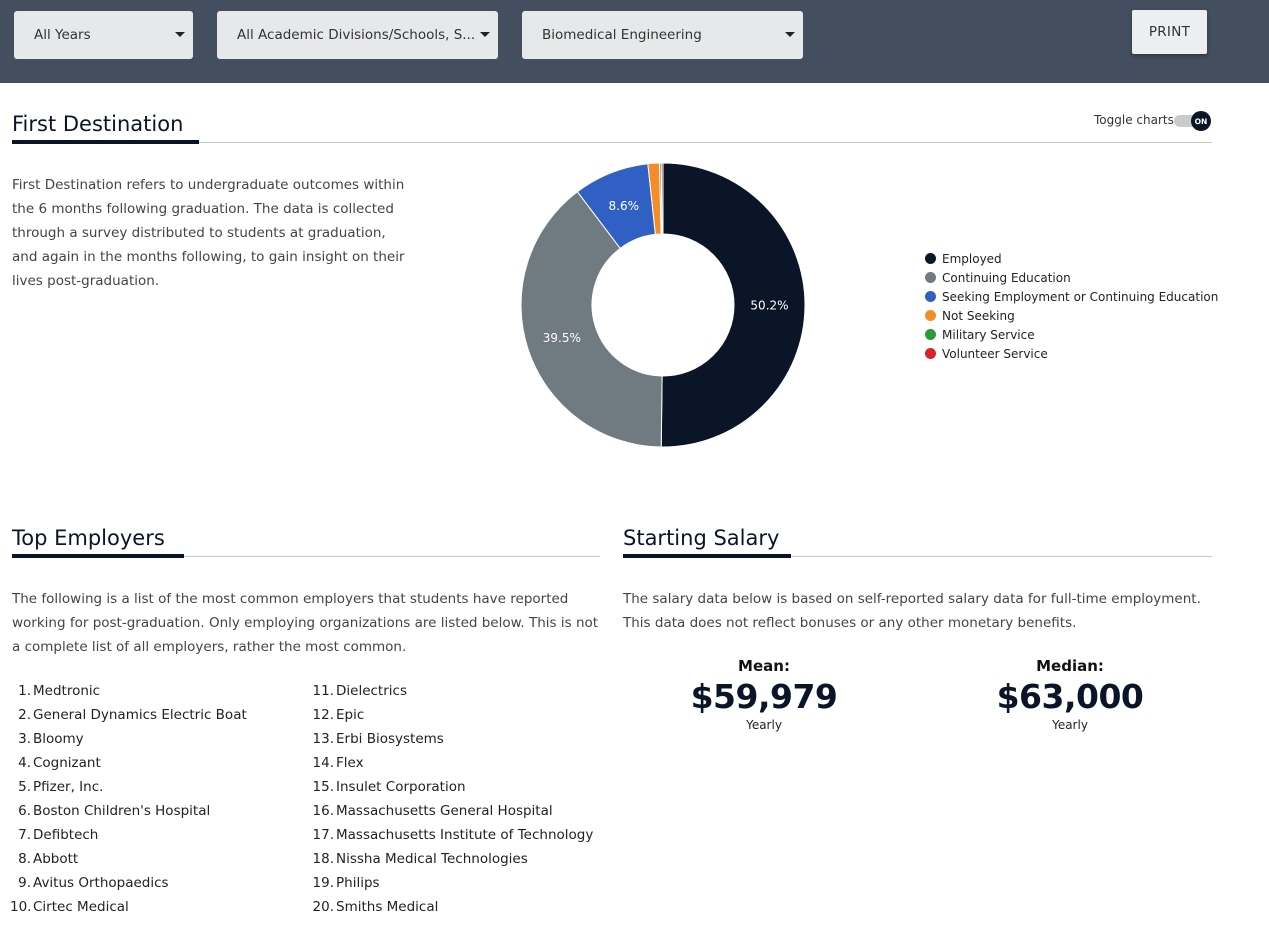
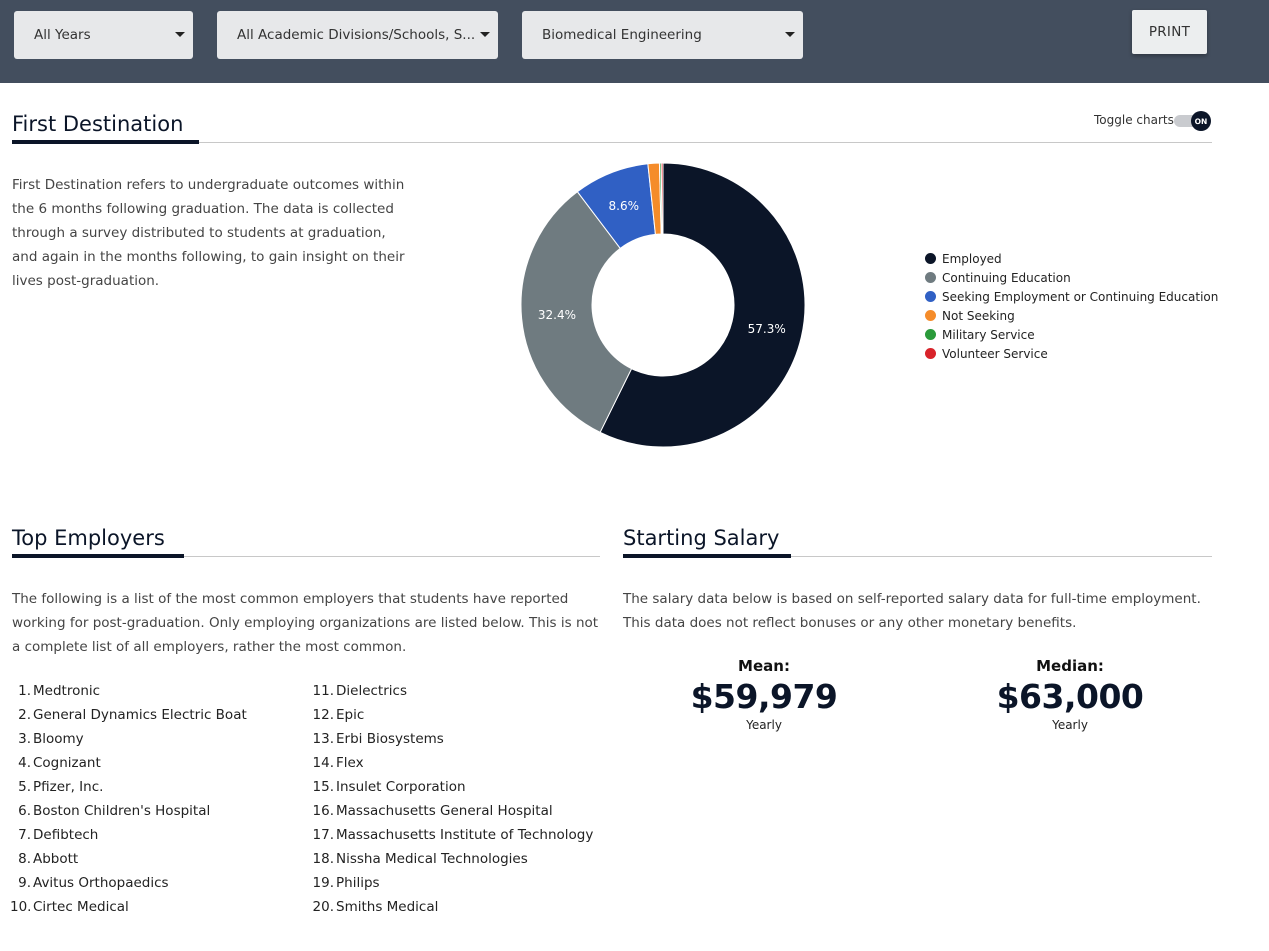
Employed: 50.2% -> 57.3%
Continuing Education: 39.5% -> 32.4%
